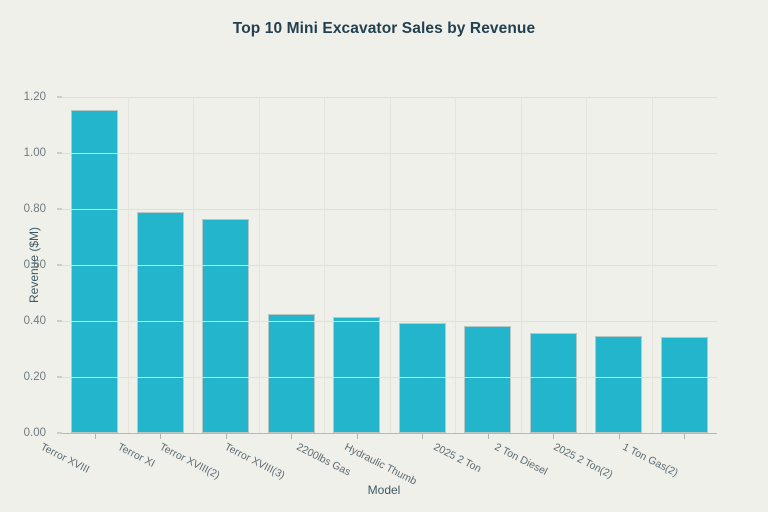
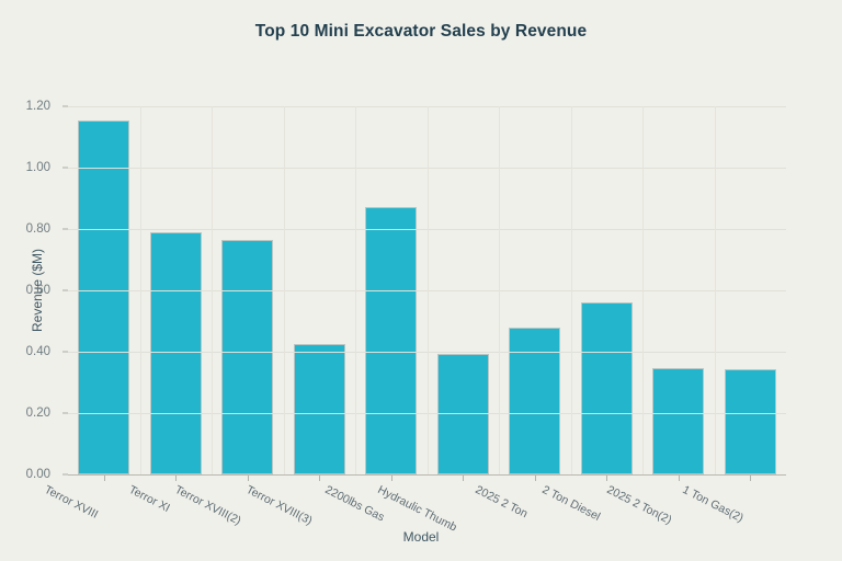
2200lbs Gas: 0.41 -> 0.87
2025 2 Ton: 0.38 -> 0.48
2 Ton Diesel: 0.36 -> 0.56
